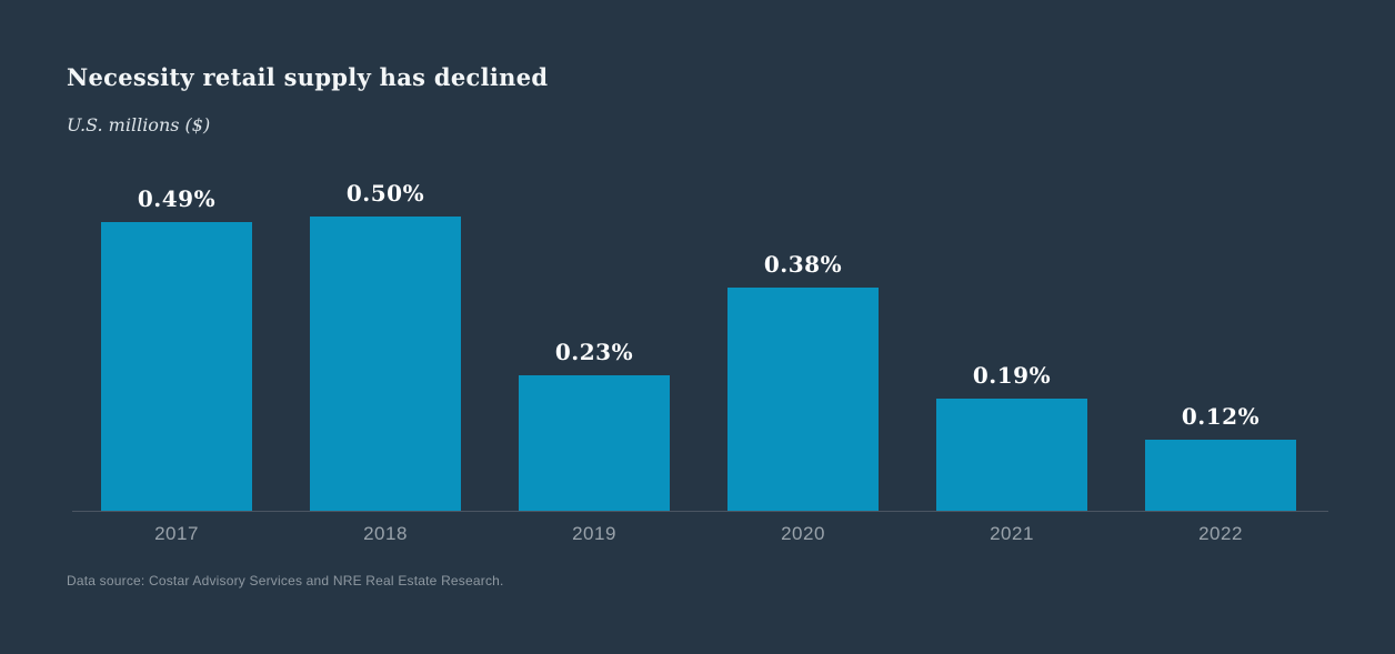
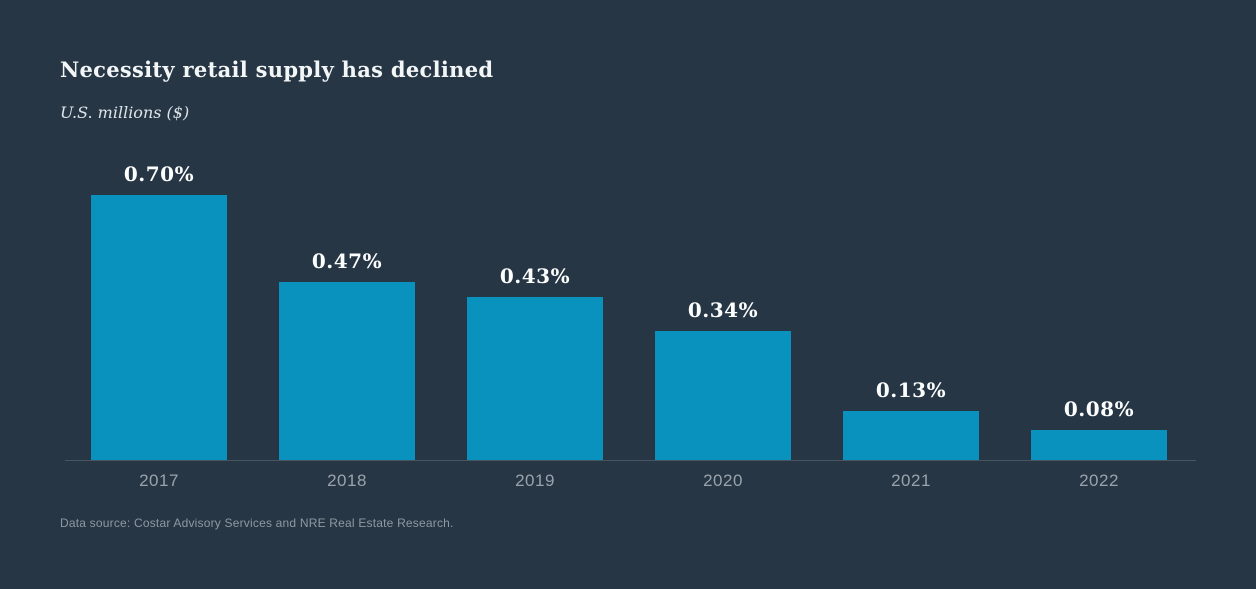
2017: 0.49% -> 0.70%
2018: 0.50% -> 0.47%
2019: 0.23% -> 0.43%
2020: 0.38% -> 0.34%
2021: 0.19% -> 0.13%
2022: 0.12% -> 0.08%
